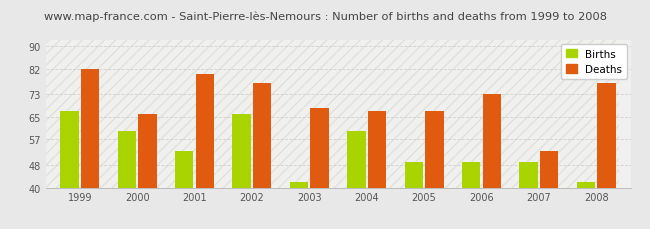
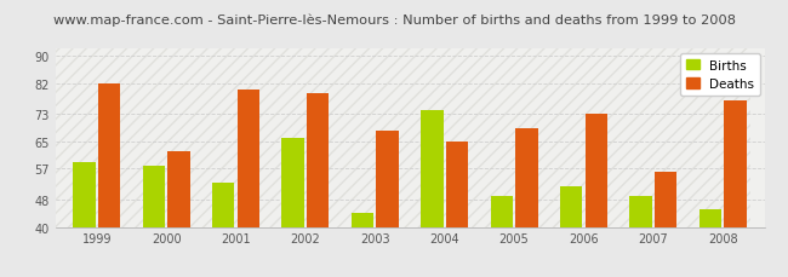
Births/1999: 67 -> 59
Births/2000: 60 -> 58
Deaths/2000: 66 -> 62
Deaths/2002: 77 -> 79
Births/2003: 42 -> 44
Births/2004: 60 -> 74
Deaths/2004: 67 -> 65
Deaths/2005: 67 -> 69
Births/2006: 49 -> 52
Deaths/2007: 53 -> 56
Births/2008: 42 -> 45
